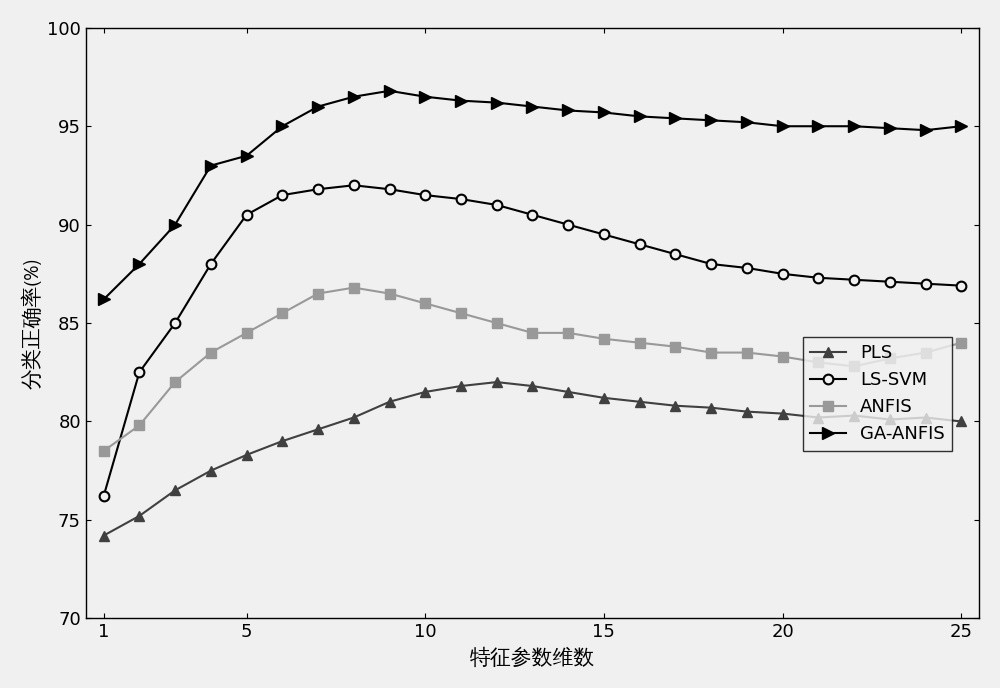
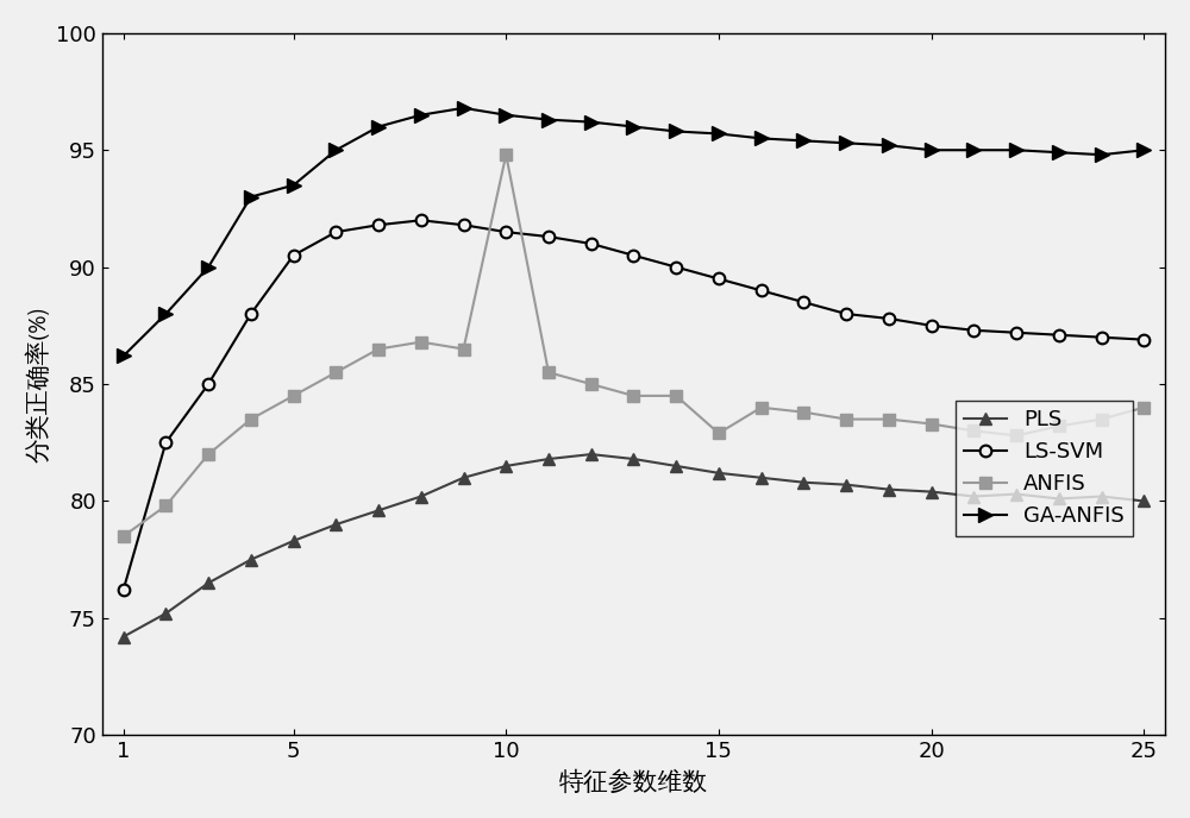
ANFIS/10: 86.0 -> 94.8
ANFIS/15: 84.2 -> 82.9
